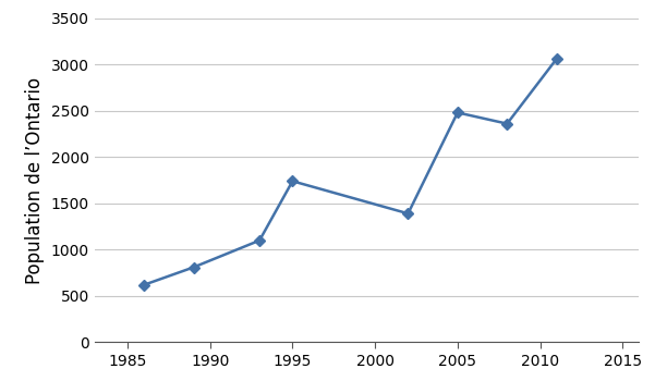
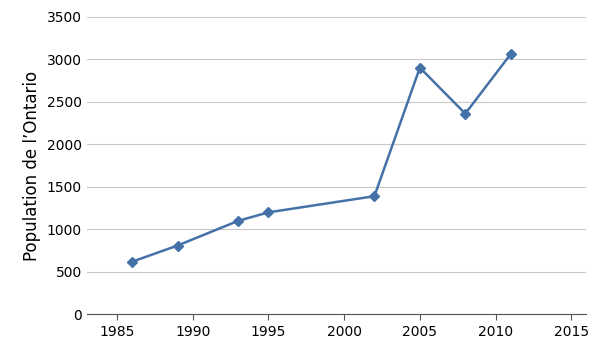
1995: 1740 -> 1200
2005: 2480 -> 2900
